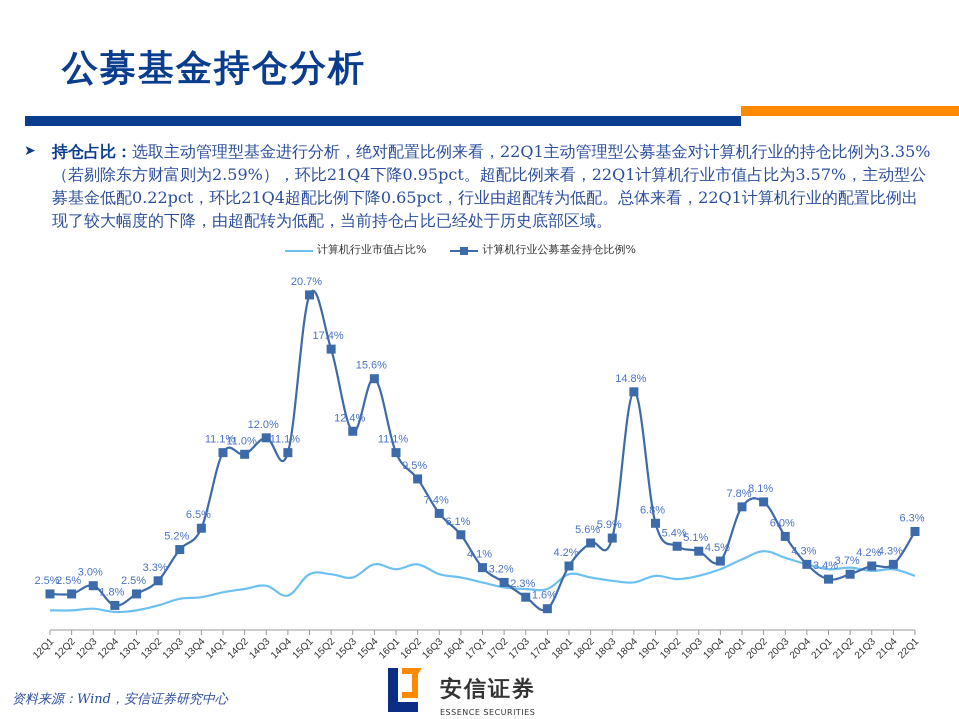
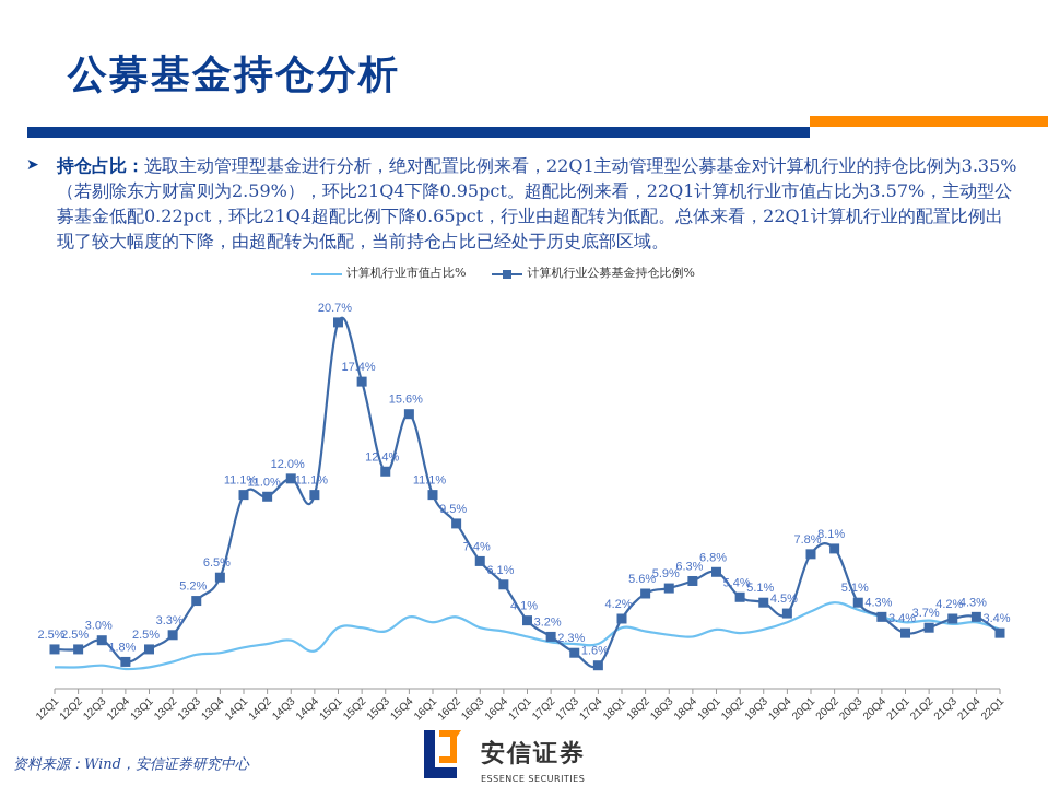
计算机行业公募基金持仓比例%/18Q4: 14.8% -> 6.3%
计算机行业公募基金持仓比例%/20Q3: 6.0% -> 5.1%
计算机行业公募基金持仓比例%/22Q1: 6.3% -> 3.4%
